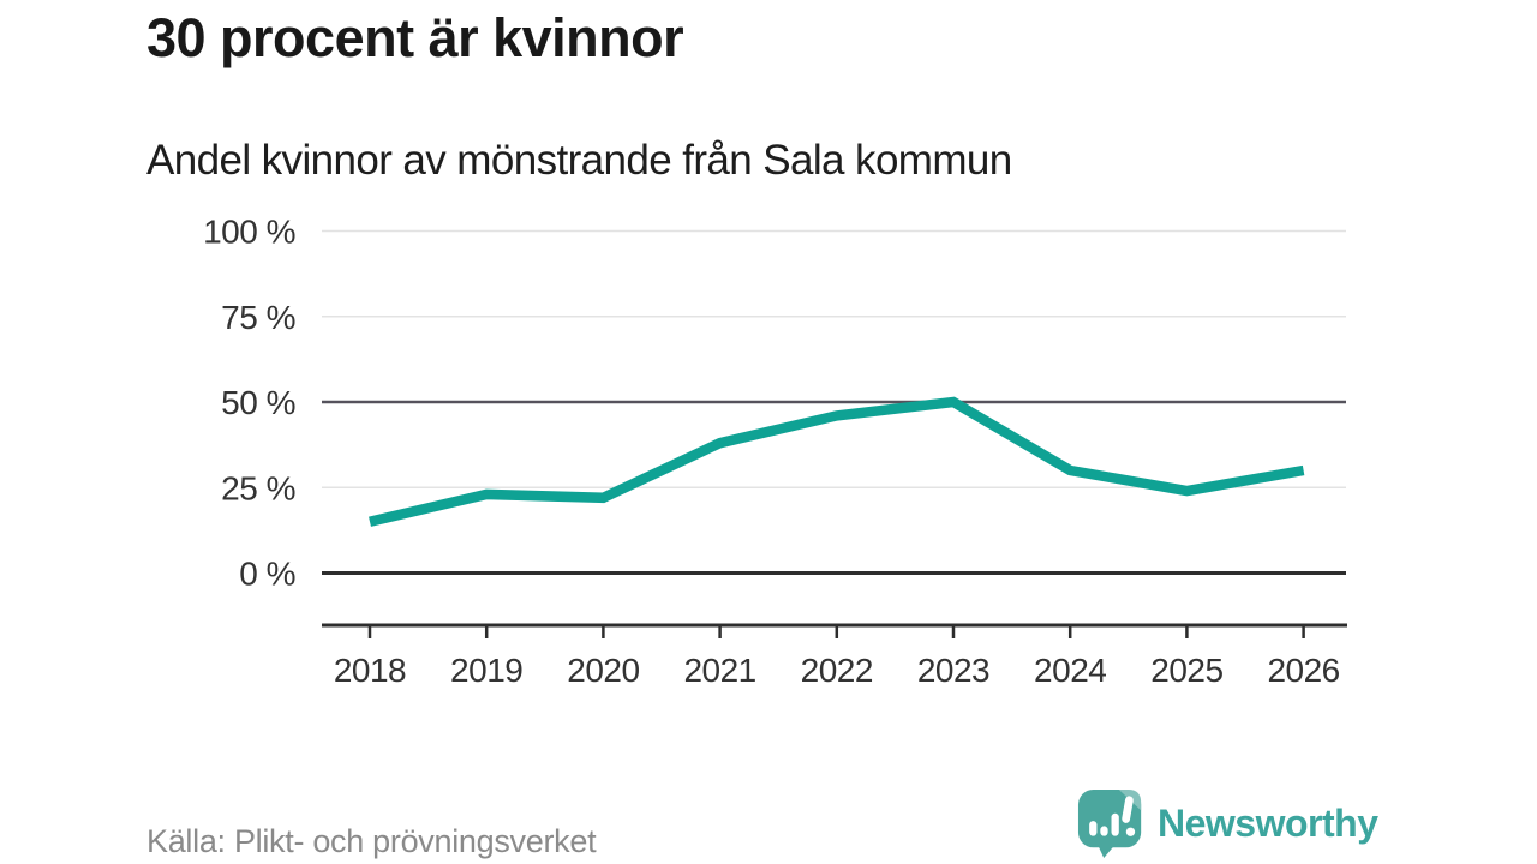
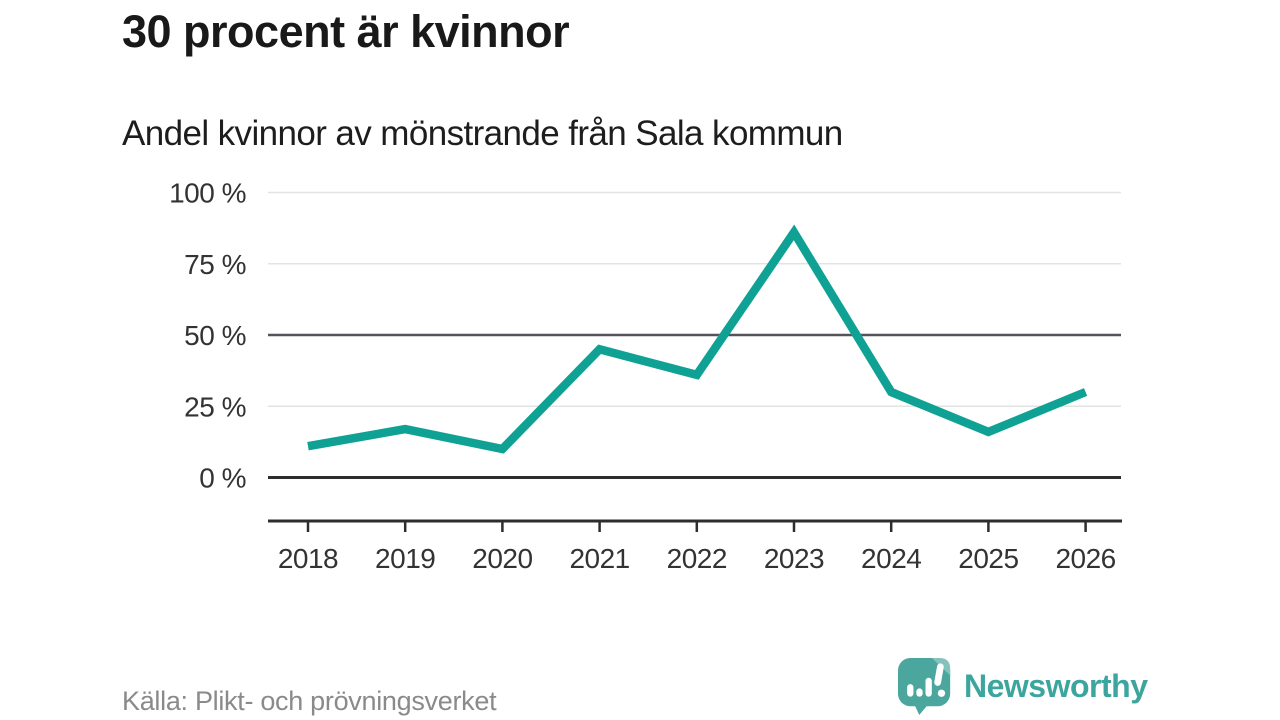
2018: 15% -> 11%
2019: 23% -> 17%
2020: 22% -> 10%
2021: 38% -> 45%
2022: 46% -> 36%
2023: 50% -> 86%
2025: 24% -> 16%
